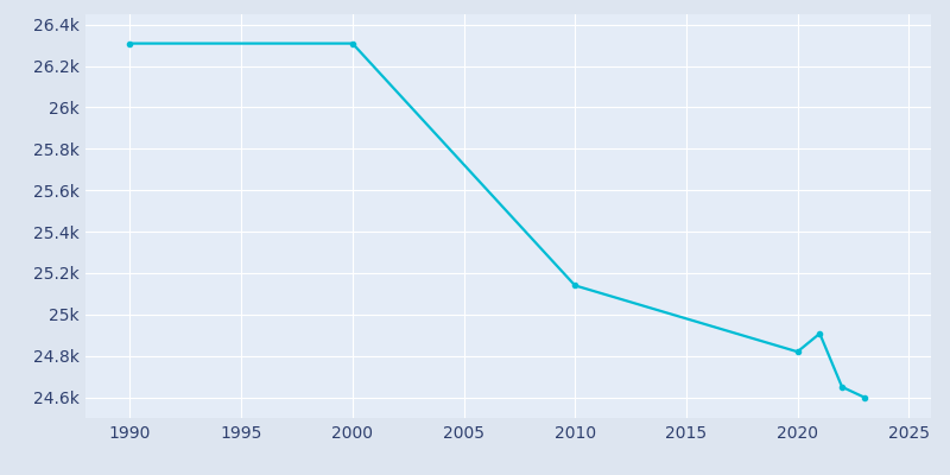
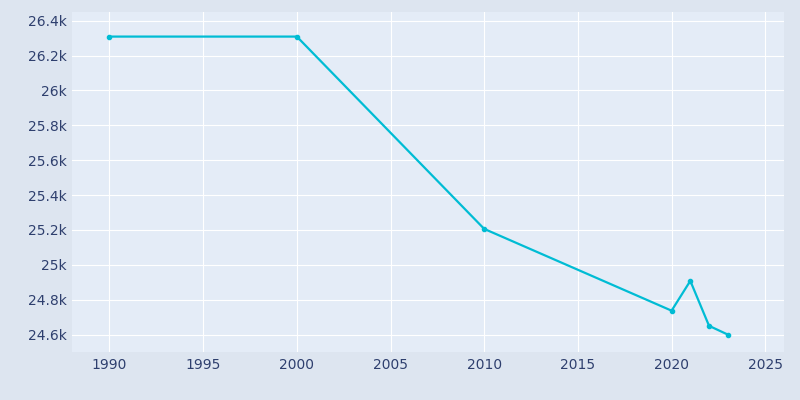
2010: 25.14k -> 25.21k
2020: 24.82k -> 24.74k
